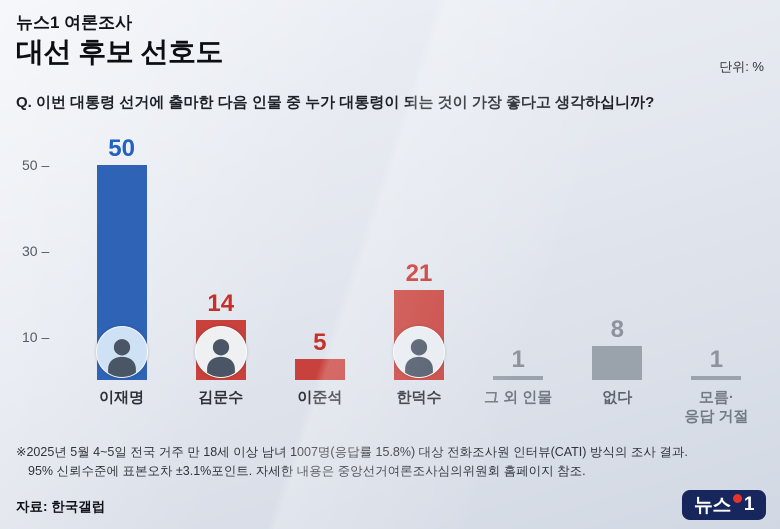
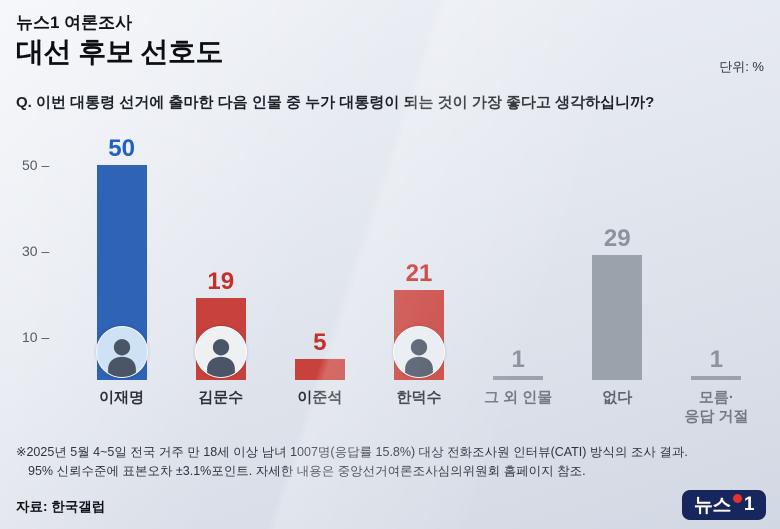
김문수: 14 -> 19
없다: 8 -> 29
